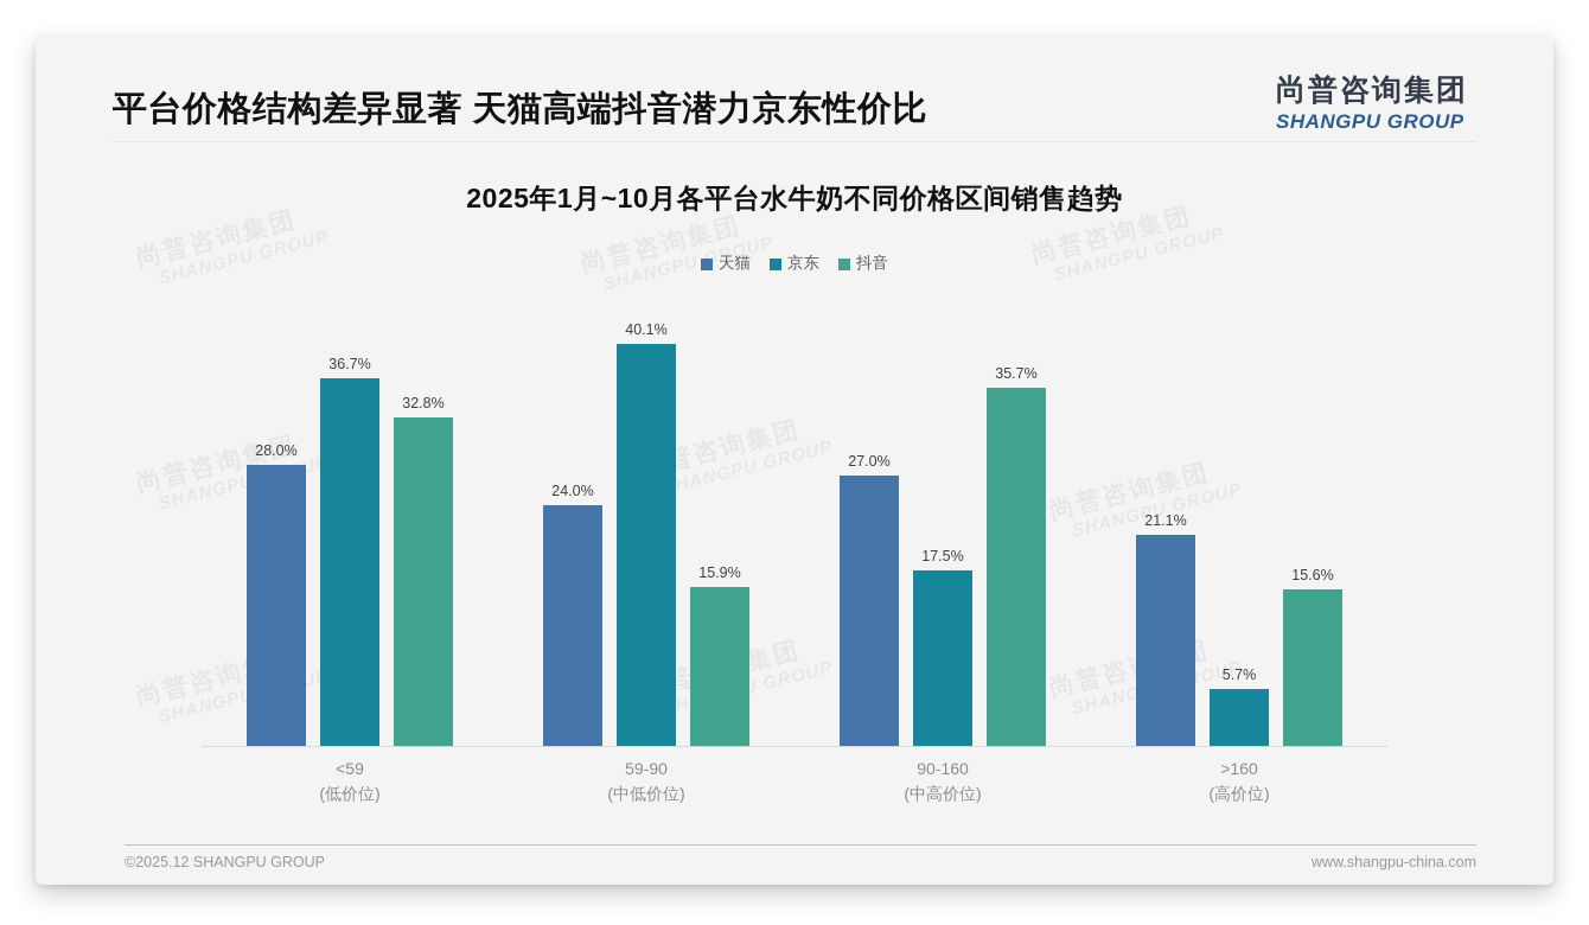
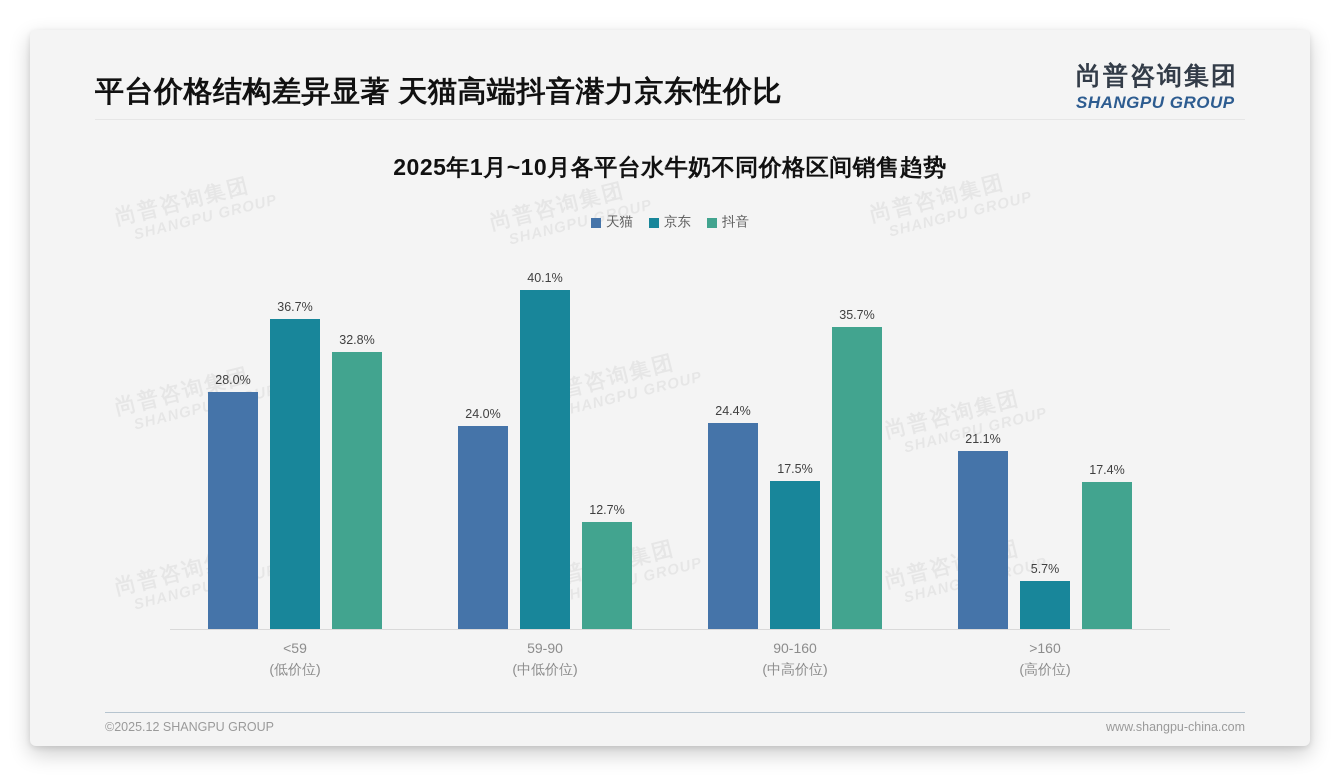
抖音/59-90: 15.9% -> 12.7%
天猫/90-160: 27.0% -> 24.4%
抖音/>160: 15.6% -> 17.4%
